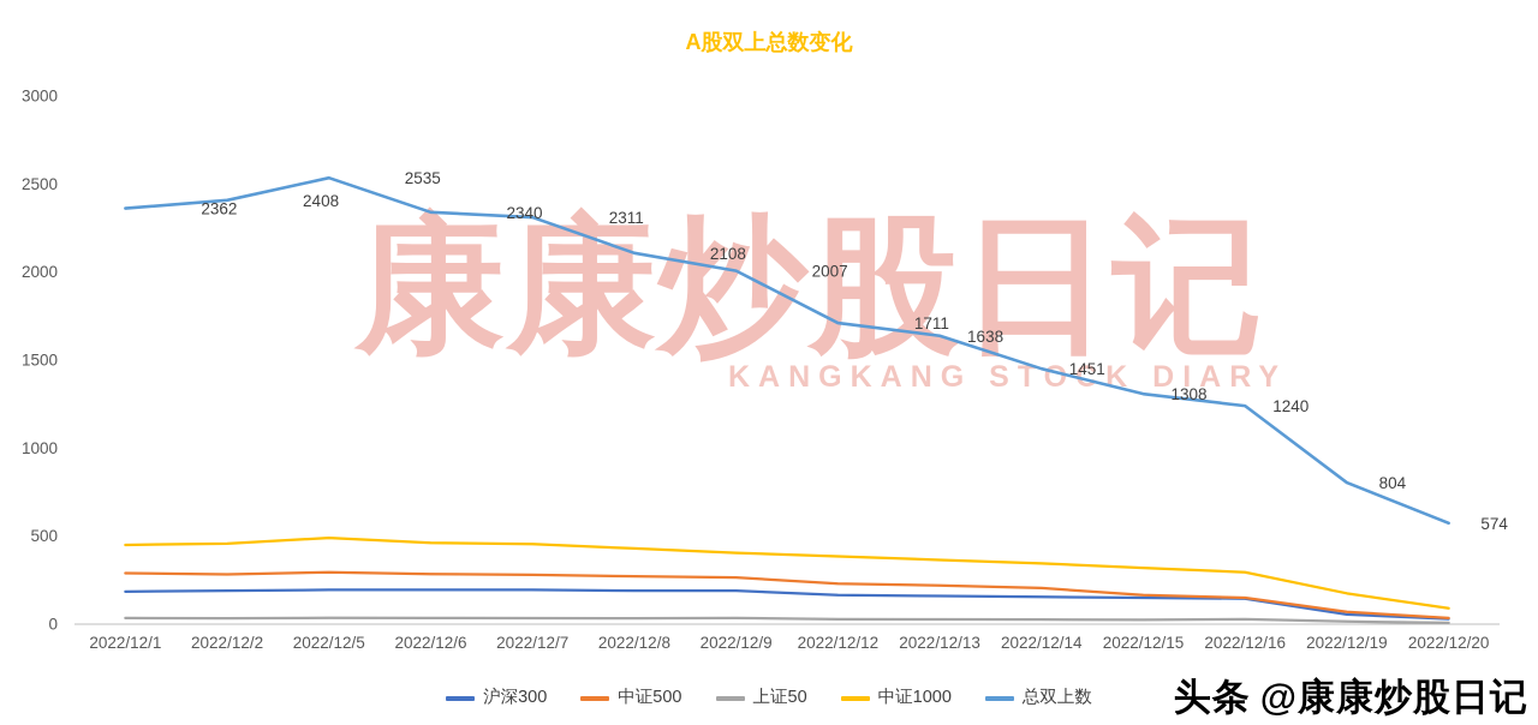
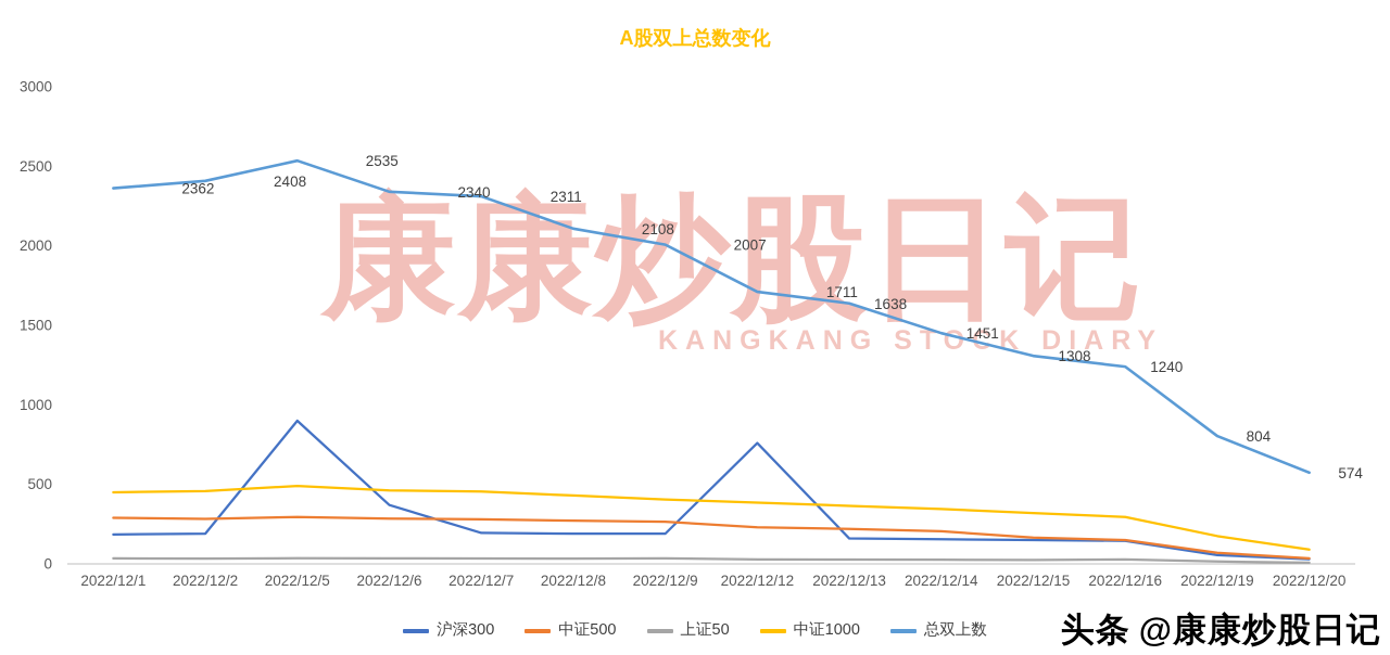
沪深300/2022/12/5: 200 -> 900
沪深300/2022/12/6: 200 -> 370
沪深300/2022/12/12: 160 -> 760
